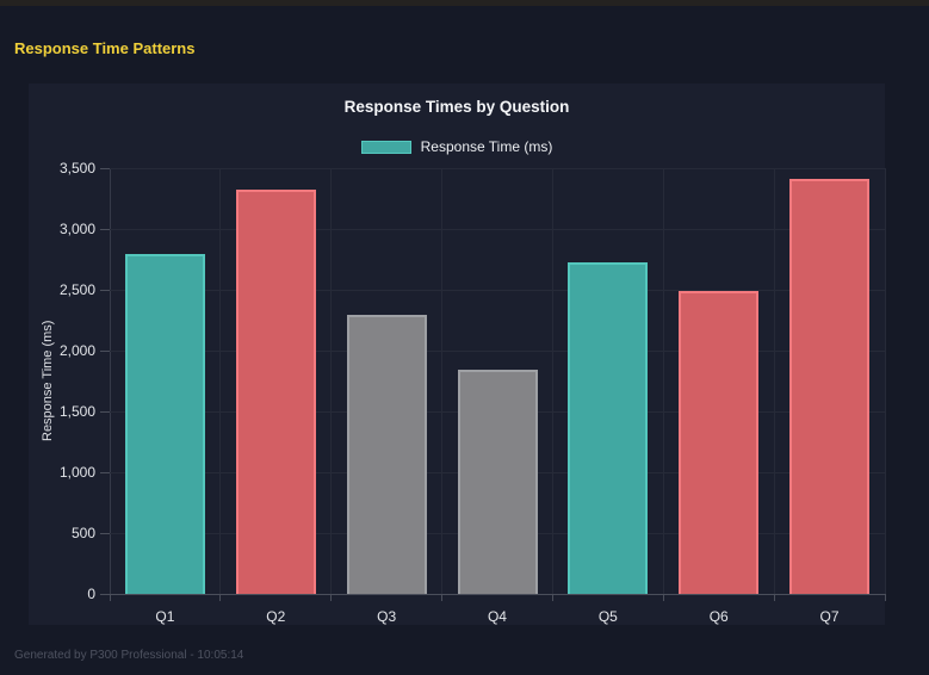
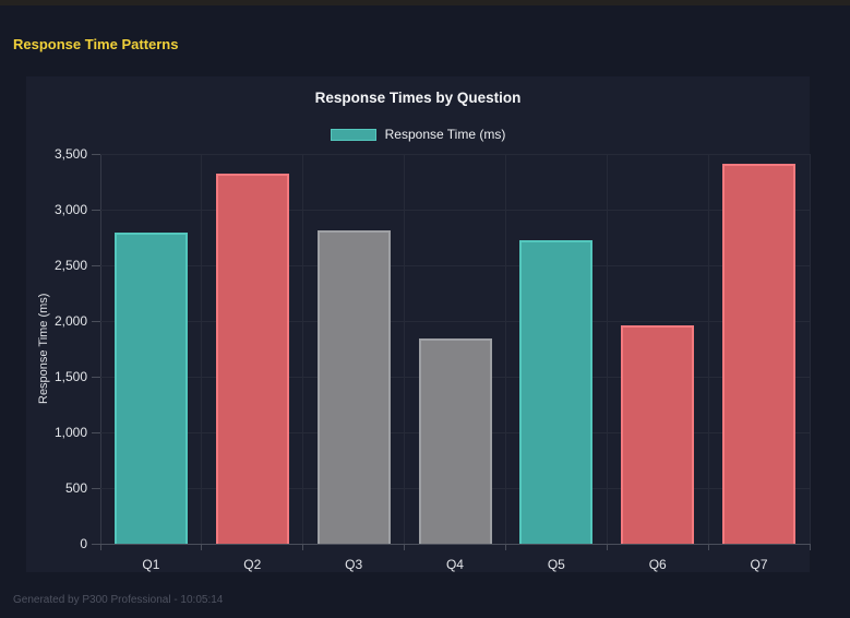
Q3: 2290 -> 2810
Q6: 2490 -> 1960
